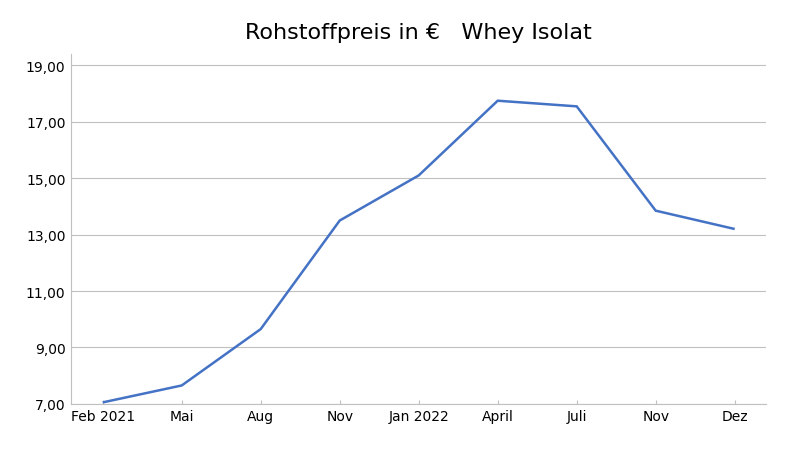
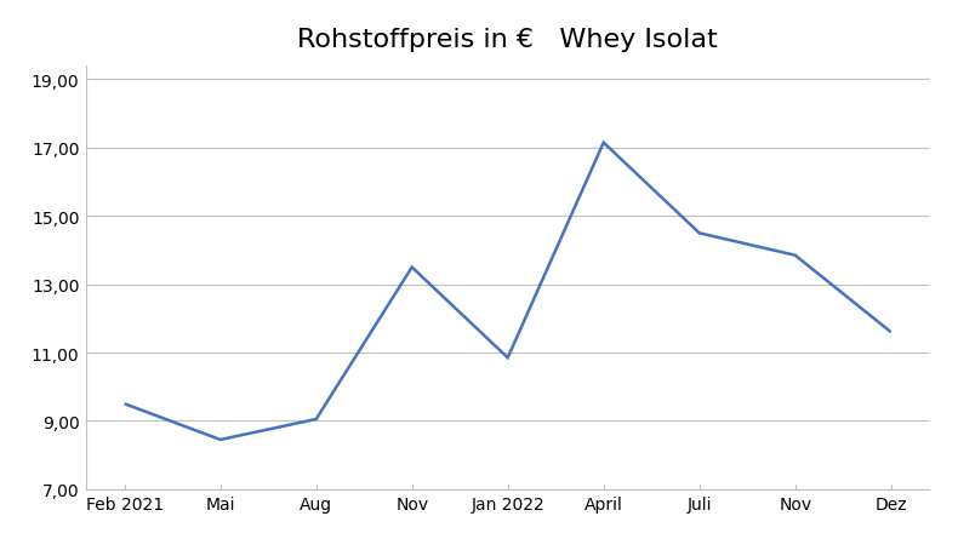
Feb 2021: 7,05 -> 9,50
Mai: 7,65 -> 8,45
Aug: 9,65 -> 9,05
Jan 2022: 15,10 -> 10,85
April: 17,75 -> 17,15
Juli: 17,55 -> 14,50
Dez: 13,20 -> 11,60
